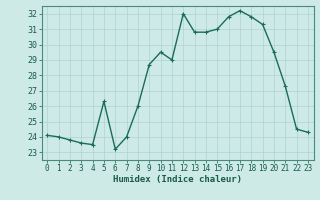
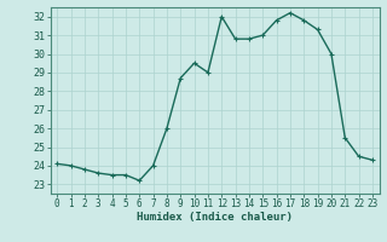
5: 26.3 -> 23.5
20: 29.5 -> 30.0
21: 27.3 -> 25.5
